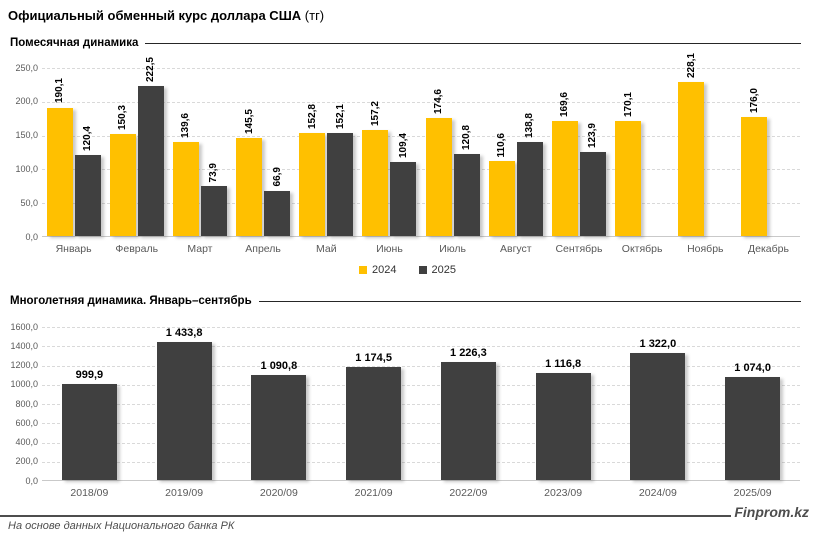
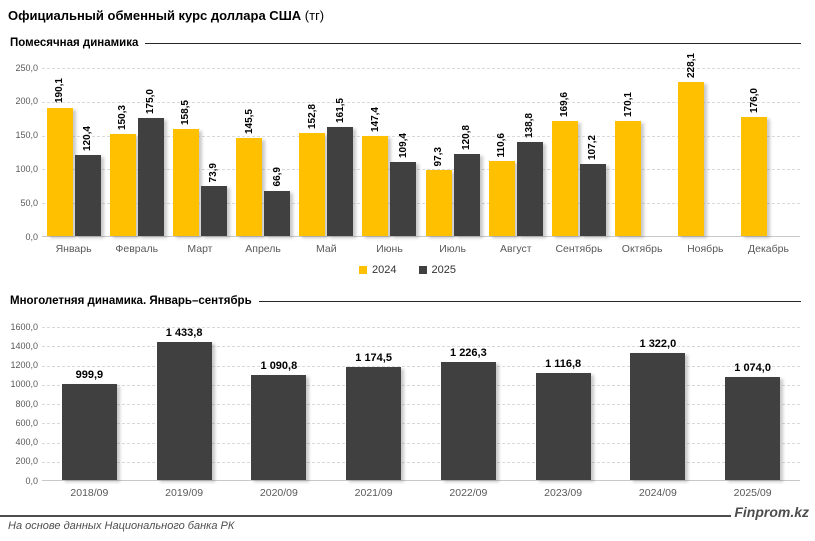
Помесячная динамика/2025/Февраль: 222,5 -> 175,0
Помесячная динамика/2024/Март: 139,6 -> 158,5
Помесячная динамика/2025/Май: 152,1 -> 161,5
Помесячная динамика/2024/Июнь: 157,2 -> 147,4
Помесячная динамика/2024/Июль: 174,6 -> 97,3
Помесячная динамика/2025/Сентябрь: 123,9 -> 107,2
